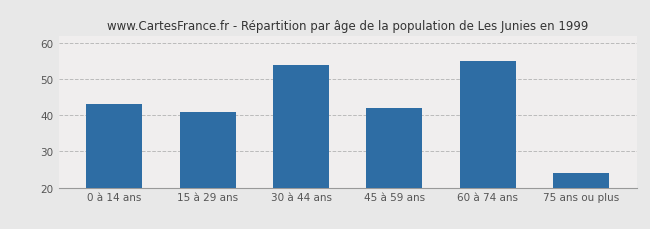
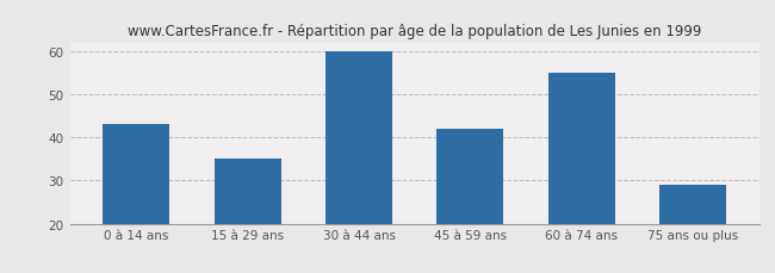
15 à 29 ans: 41 -> 35
30 à 44 ans: 54 -> 60
75 ans ou plus: 24 -> 29
